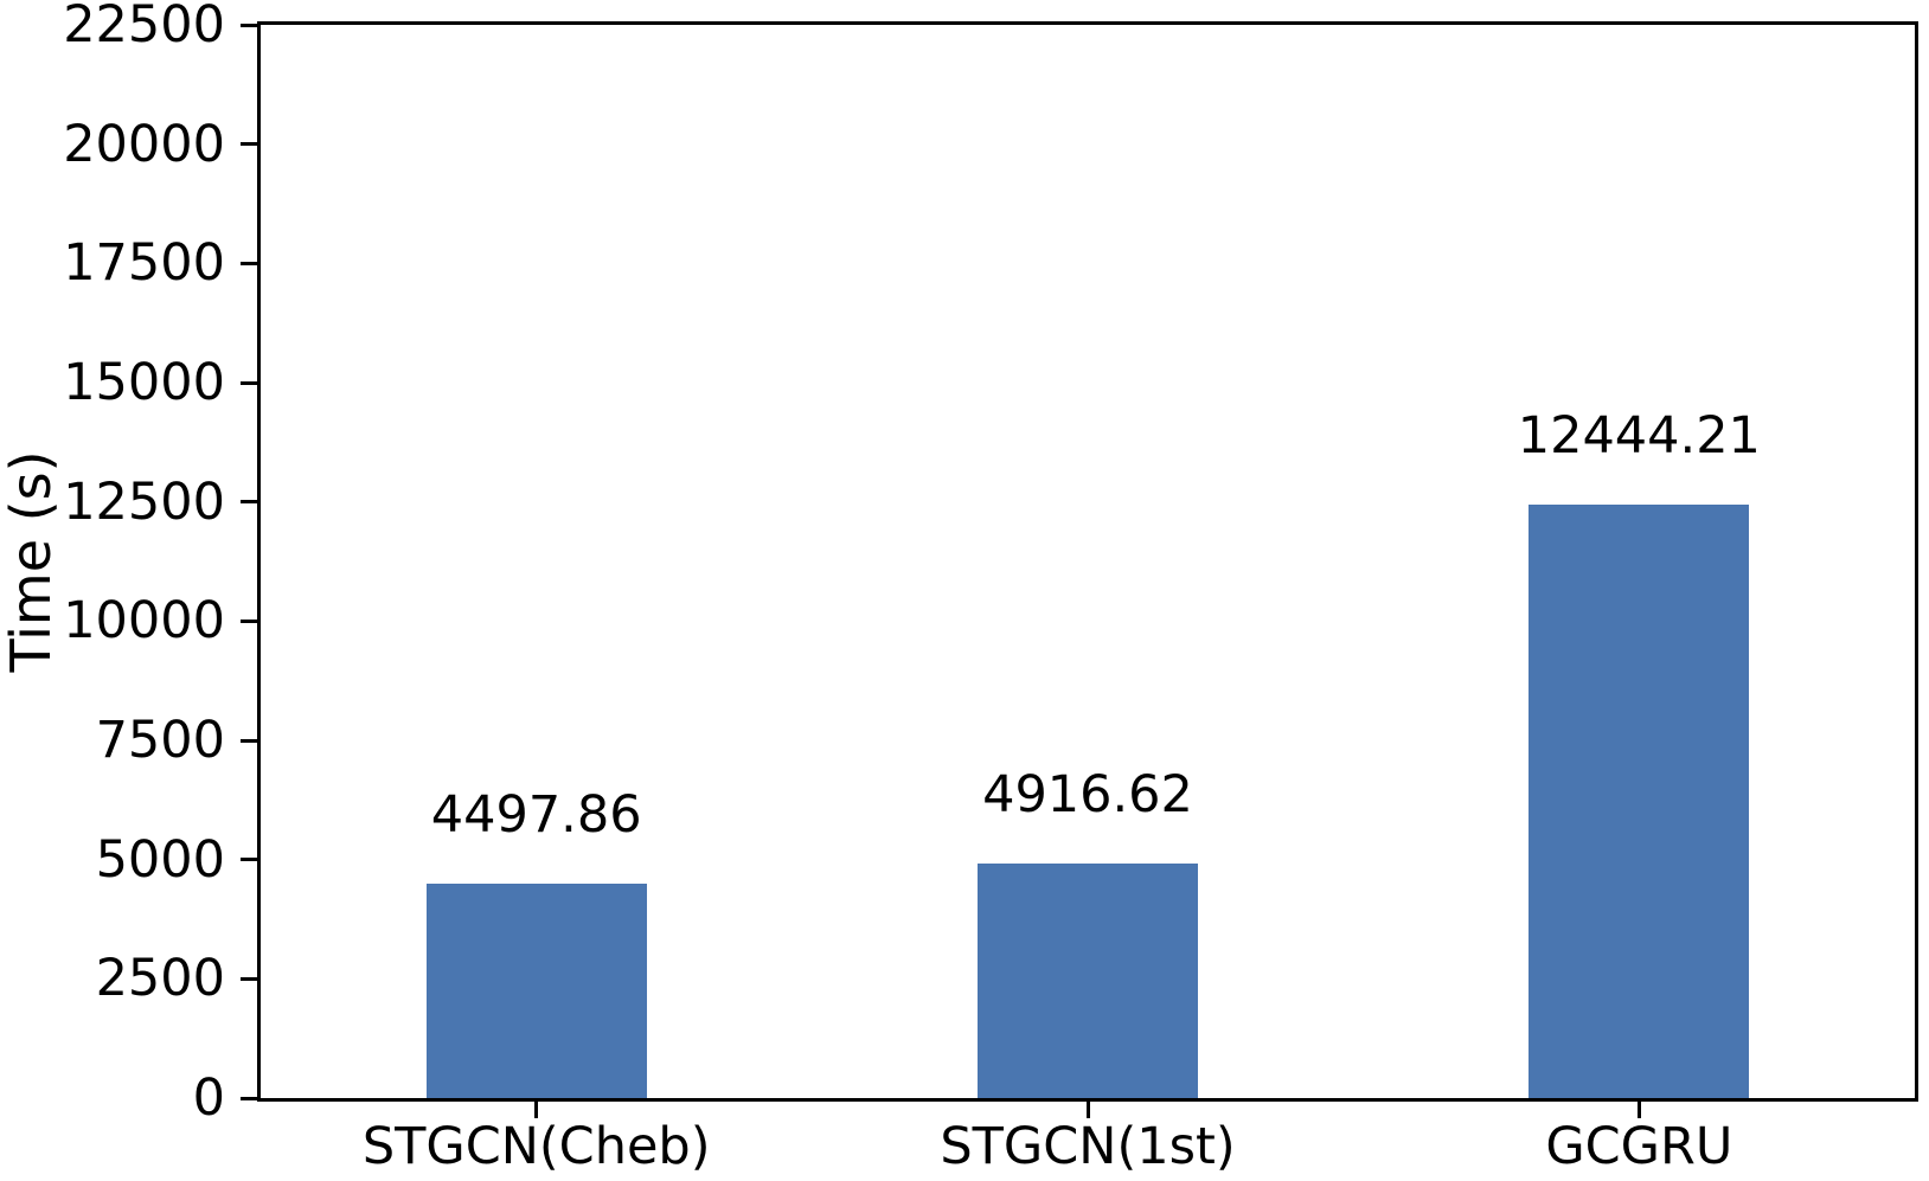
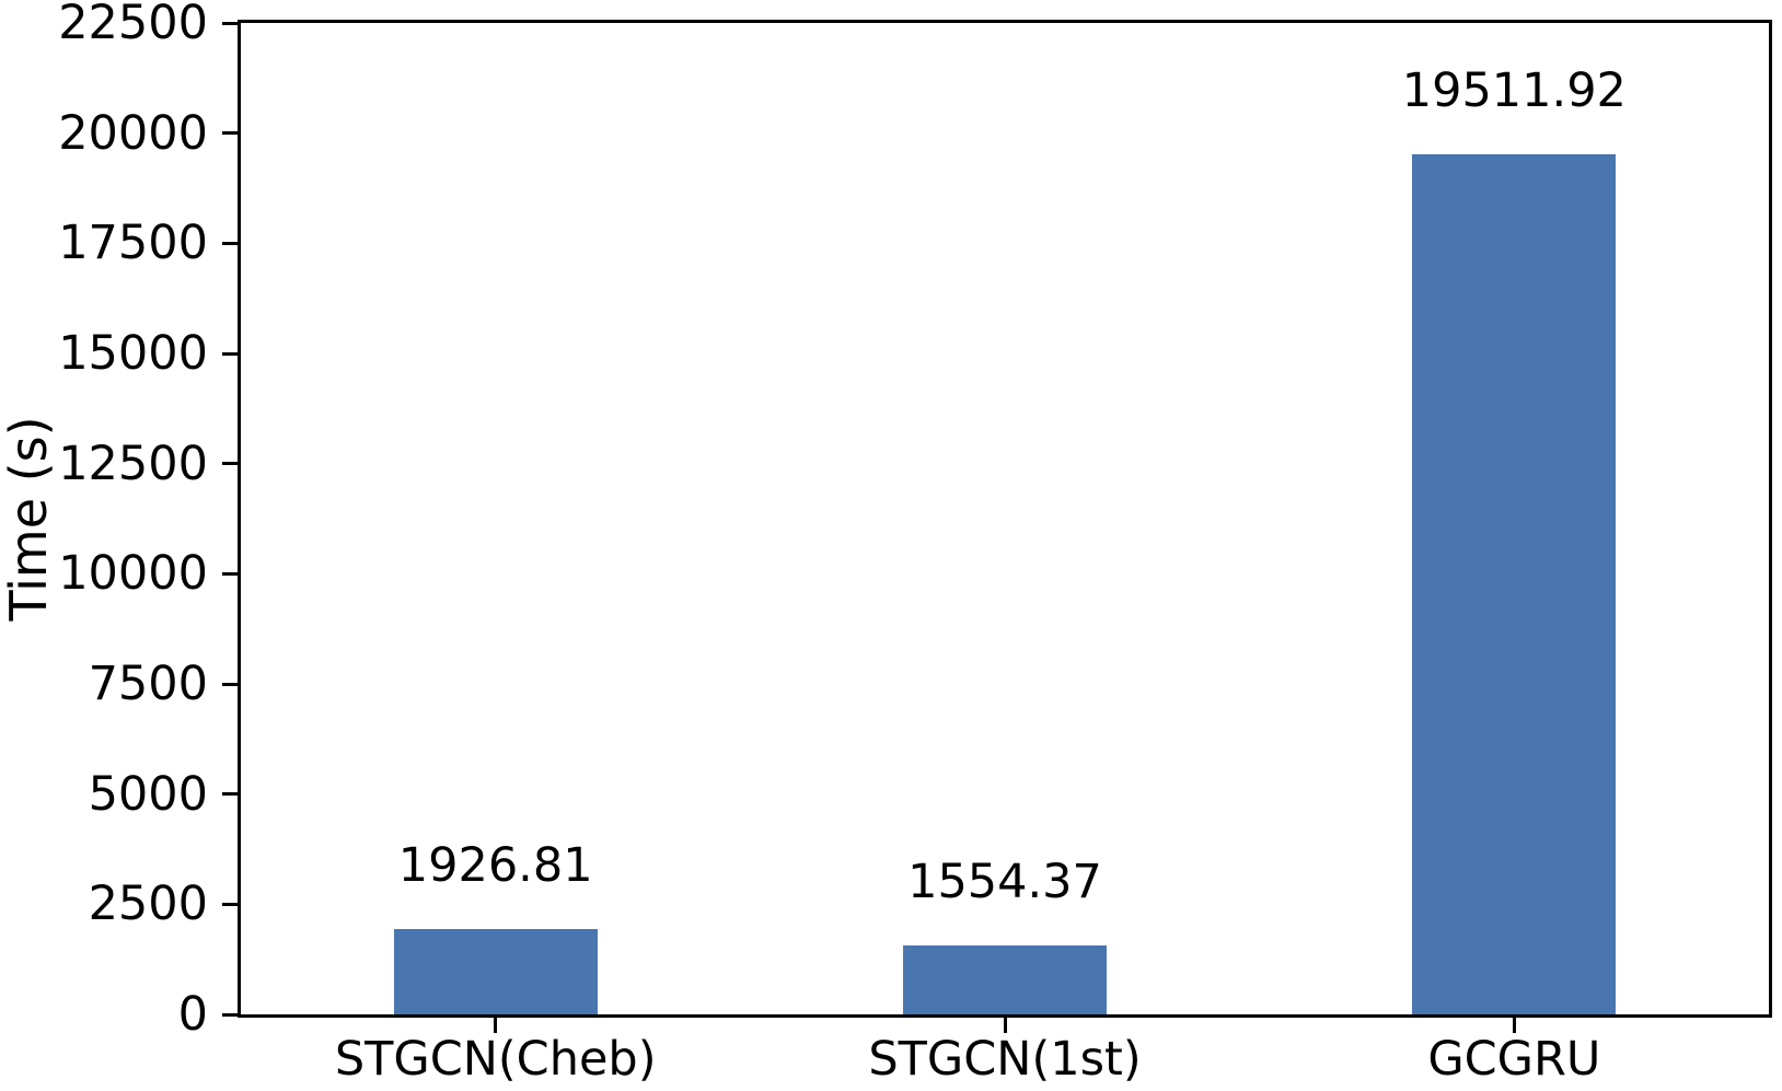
STGCN(Cheb): 4497.86 -> 1926.81
STGCN(1st): 4916.62 -> 1554.37
GCGRU: 12444.21 -> 19511.92
